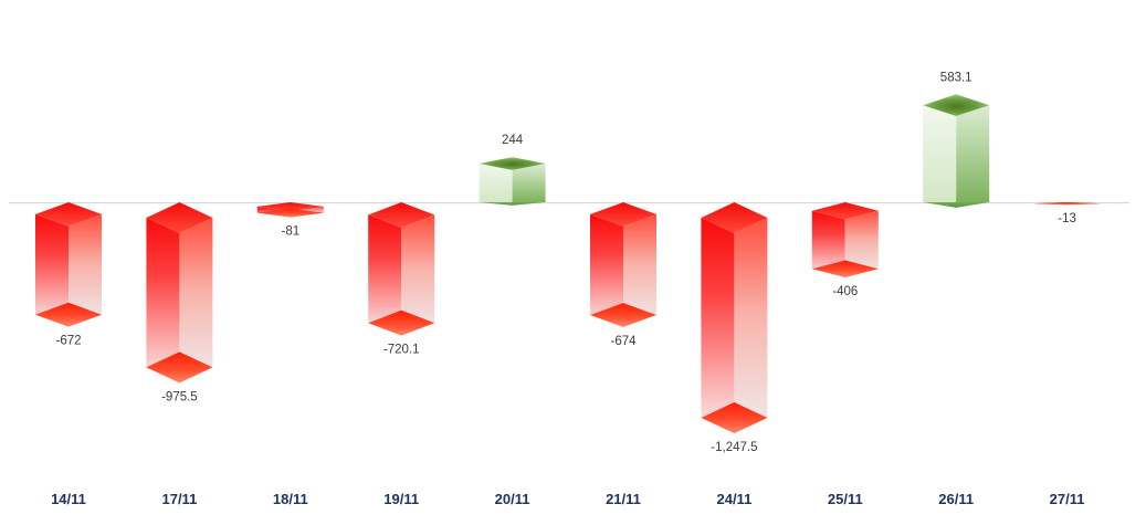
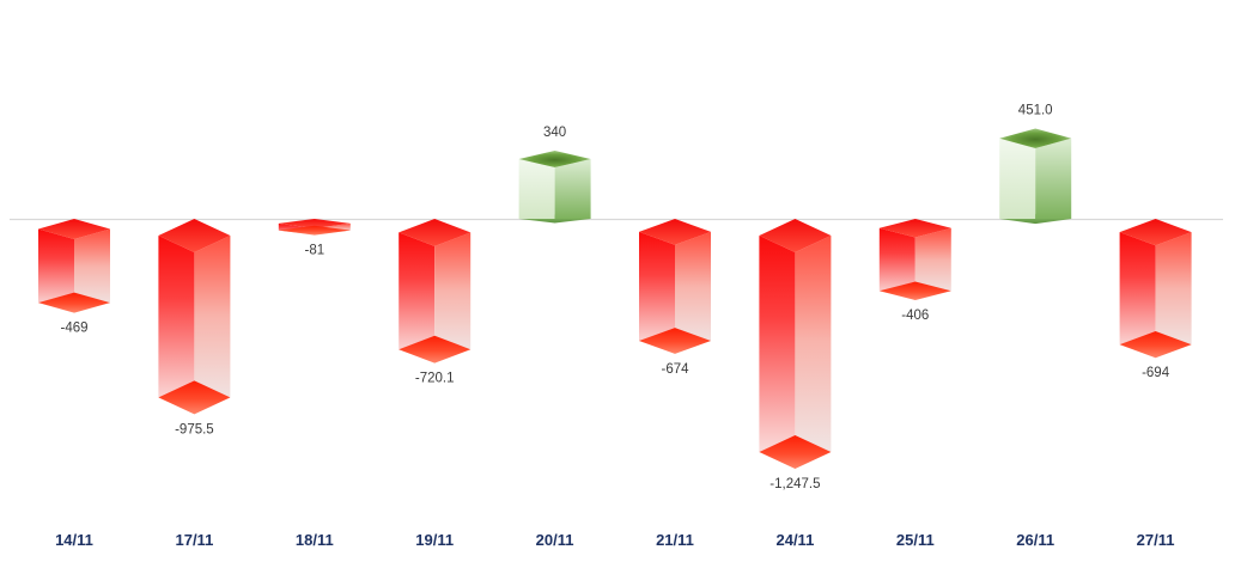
14/11: -672 -> -469
20/11: 244 -> 340
26/11: 583.1 -> 451.0
27/11: -13 -> -694
